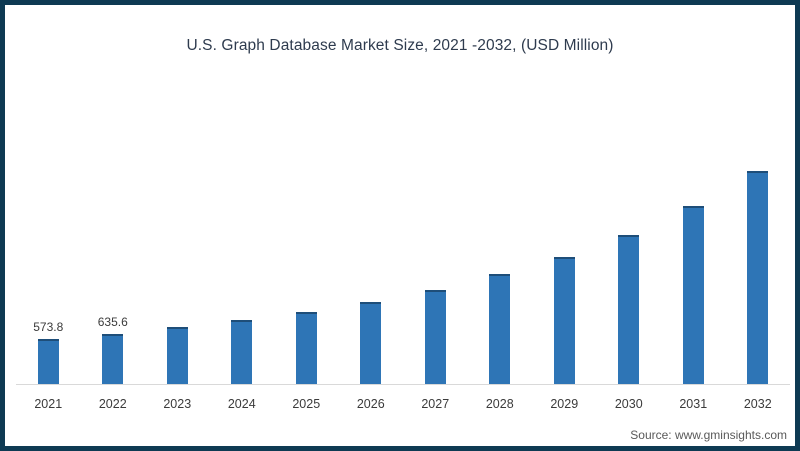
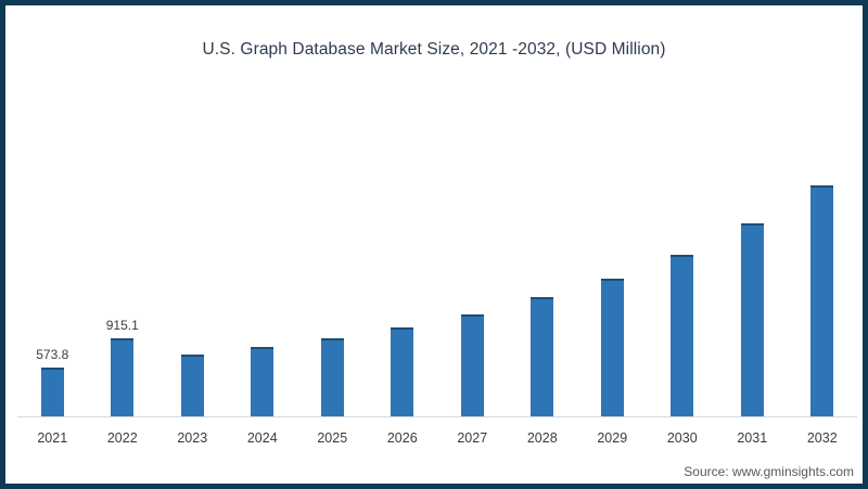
2022: 635.6 -> 915.1
